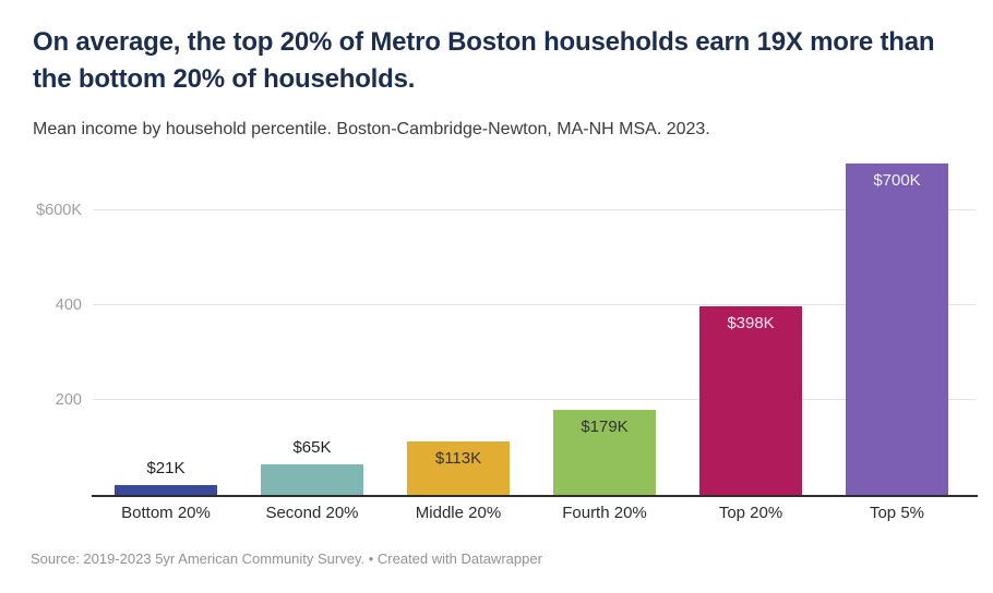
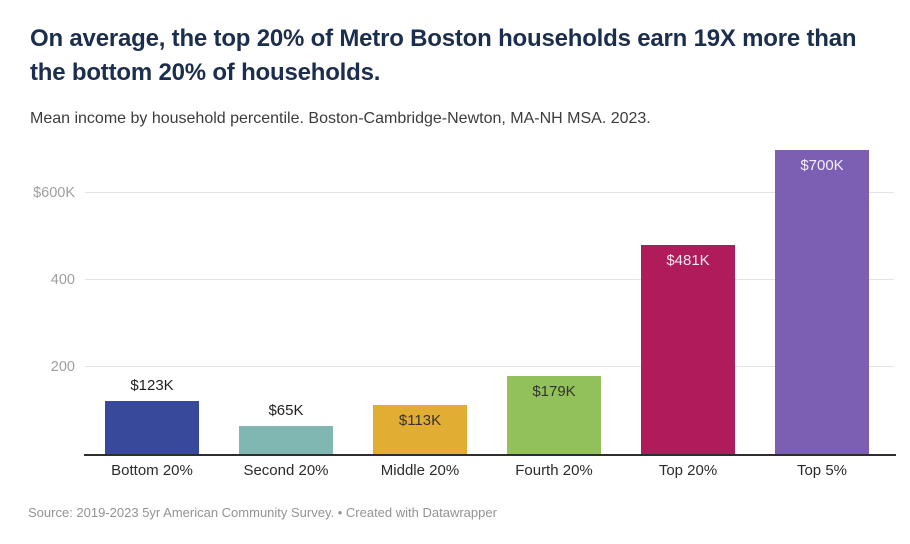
Bottom 20%: $21K -> $123K
Top 20%: $398K -> $481K
